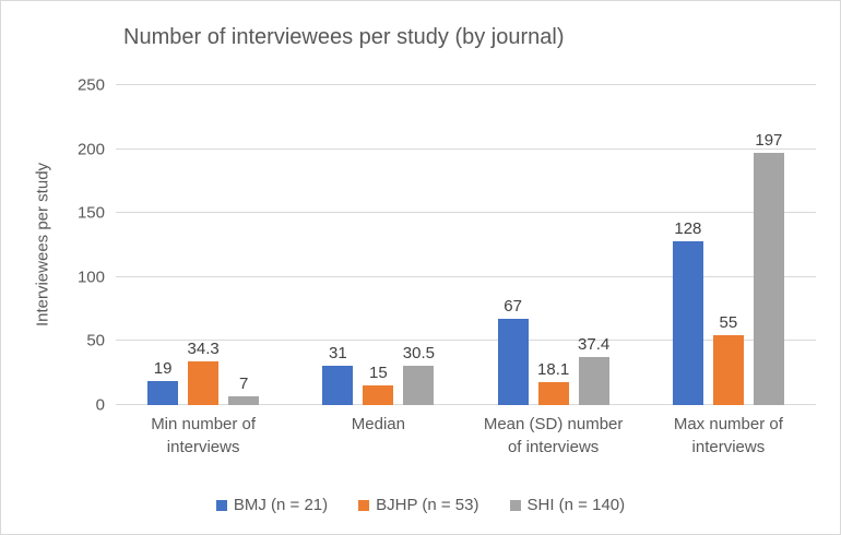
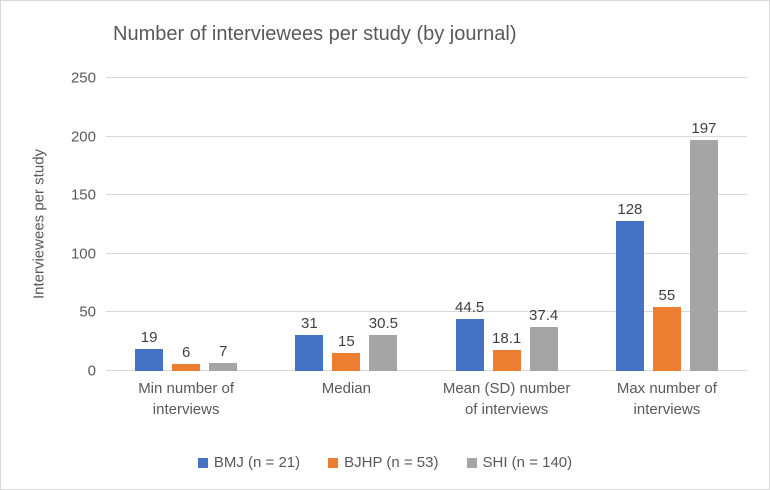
BJHP (n = 53)/Min number of interviews: 34.3 -> 6
BMJ (n = 21)/Mean (SD) number of interviews: 67 -> 44.5
